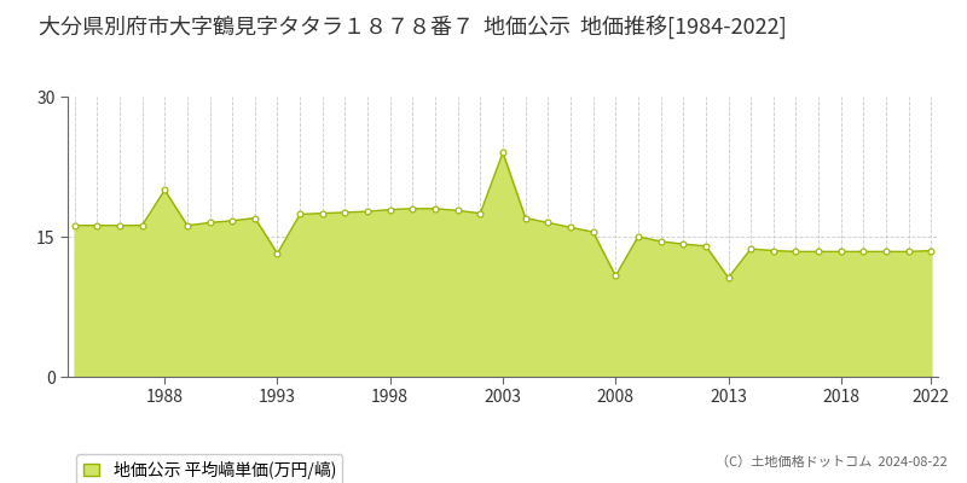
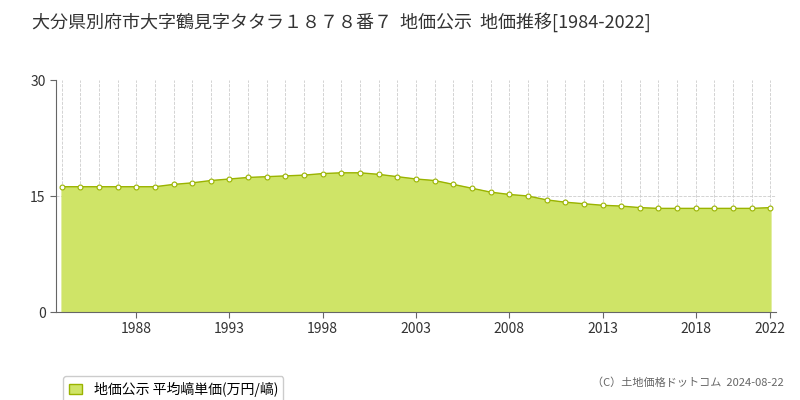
1988: 20.0 -> 16.2
1993: 13.2 -> 17.2
2003: 24.0 -> 17.2
2008: 10.8 -> 15.2
2013: 10.6 -> 13.8
